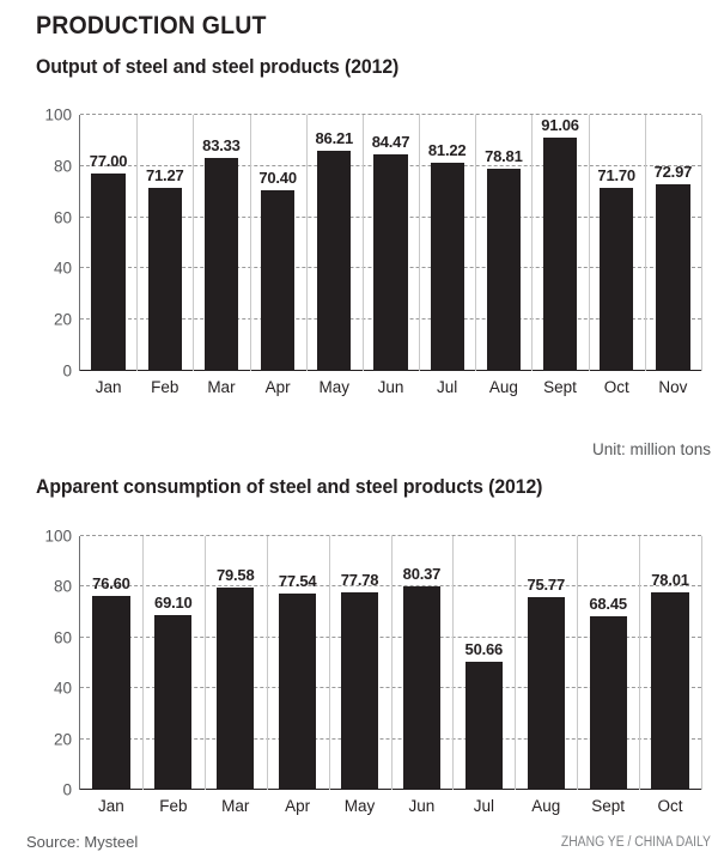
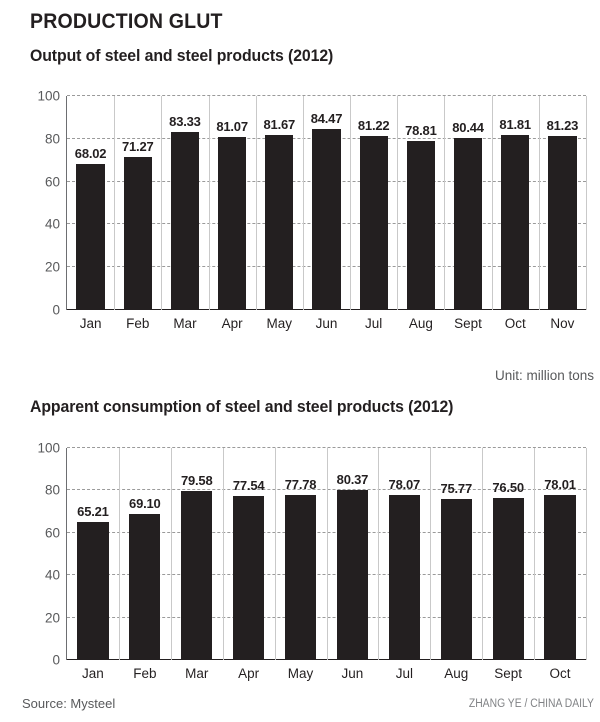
Output of steel and steel products (2012)/Jan: 77.00 -> 68.02
Output of steel and steel products (2012)/Apr: 70.40 -> 81.07
Output of steel and steel products (2012)/May: 86.21 -> 81.67
Output of steel and steel products (2012)/Sept: 91.06 -> 80.44
Output of steel and steel products (2012)/Oct: 71.70 -> 81.81
Output of steel and steel products (2012)/Nov: 72.97 -> 81.23
Apparent consumption of steel and steel products (2012)/Jan: 76.60 -> 65.21
Apparent consumption of steel and steel products (2012)/Jul: 50.66 -> 78.07
Apparent consumption of steel and steel products (2012)/Sept: 68.45 -> 76.50
